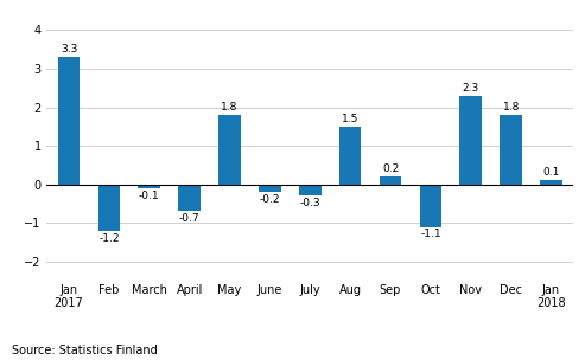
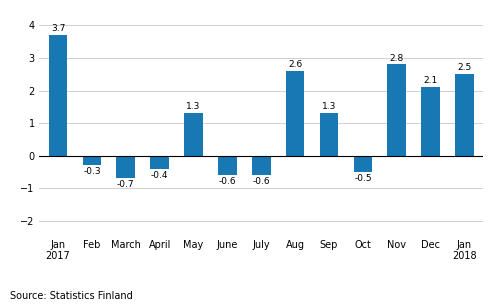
Jan 2017: 3.3 -> 3.7
Feb: -1.2 -> -0.3
March: -0.1 -> -0.7
April: -0.7 -> -0.4
May: 1.8 -> 1.3
June: -0.2 -> -0.6
July: -0.3 -> -0.6
Aug: 1.5 -> 2.6
Sep: 0.2 -> 1.3
Oct: -1.1 -> -0.5
Nov: 2.3 -> 2.8
Dec: 1.8 -> 2.1
Jan 2018: 0.1 -> 2.5
